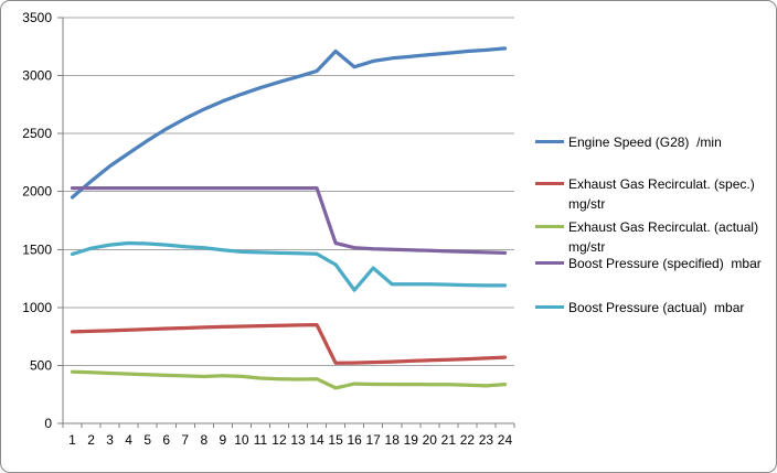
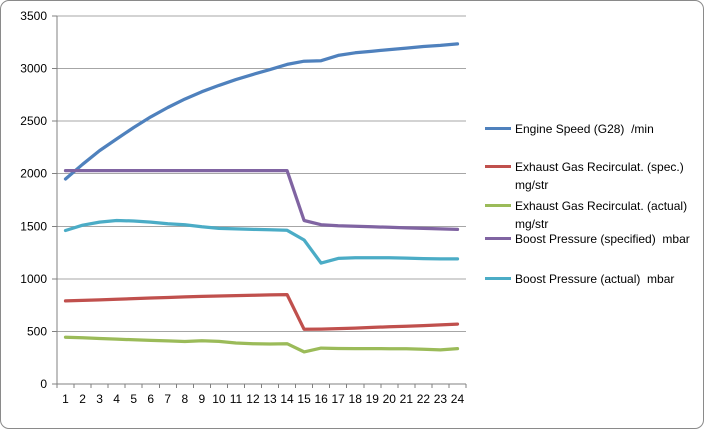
Engine Speed (G28) /min/15: 3210 -> 3070
Boost Pressure (actual) mbar/17: 1340 -> 1200
